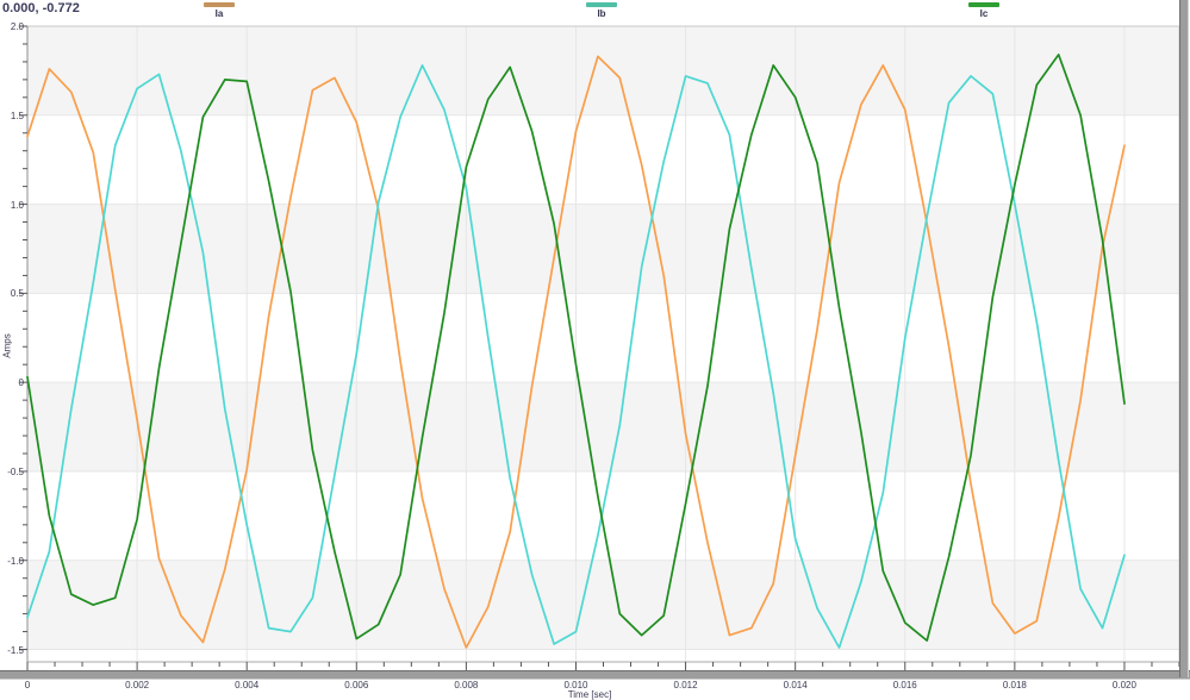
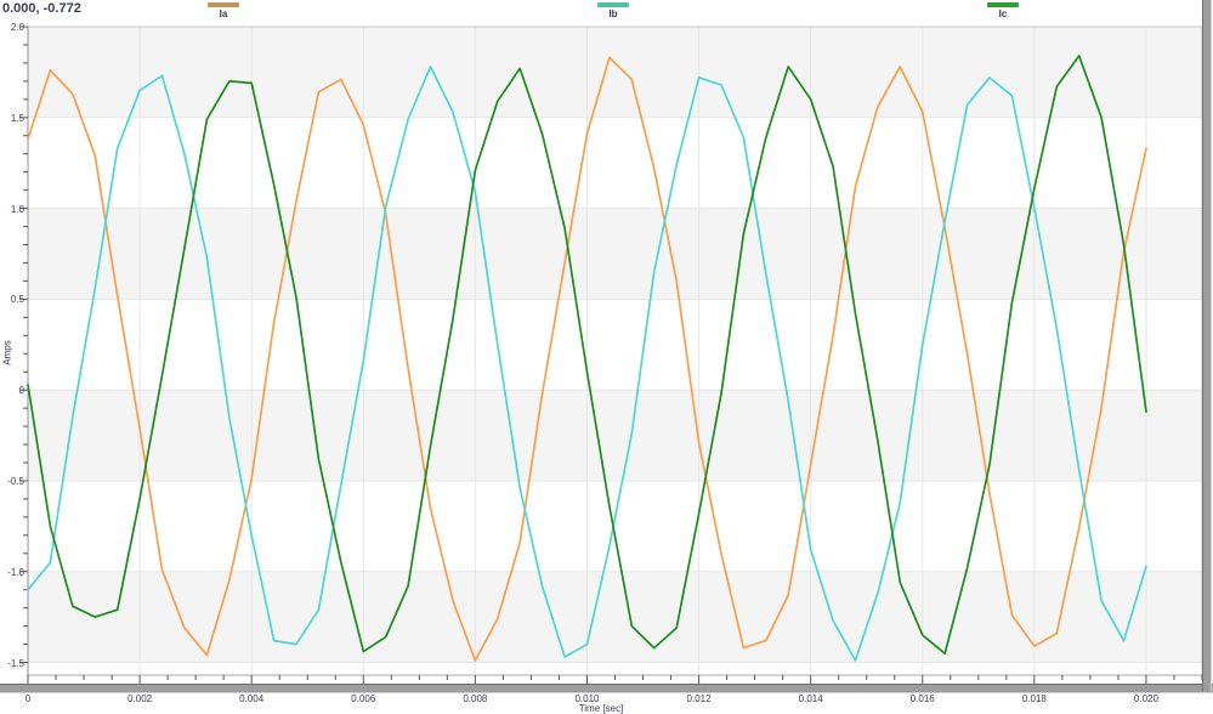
Ib/0: -1.32 -> -1.10
Ic/0.002: -0.77 -> -0.60
